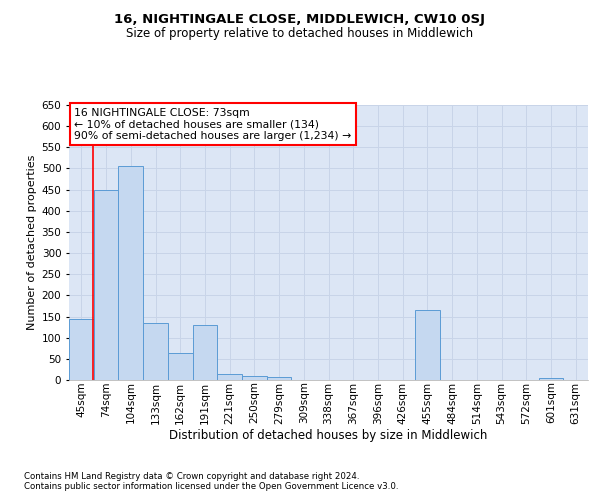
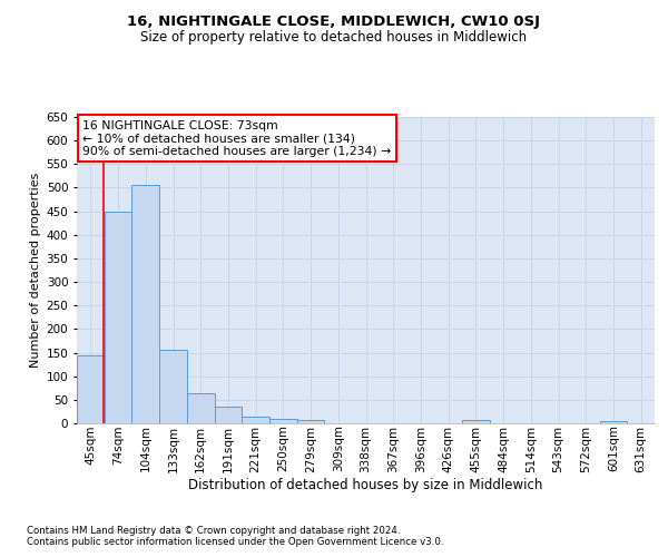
133sqm: 135 -> 155
191sqm: 130 -> 35
455sqm: 165 -> 8
